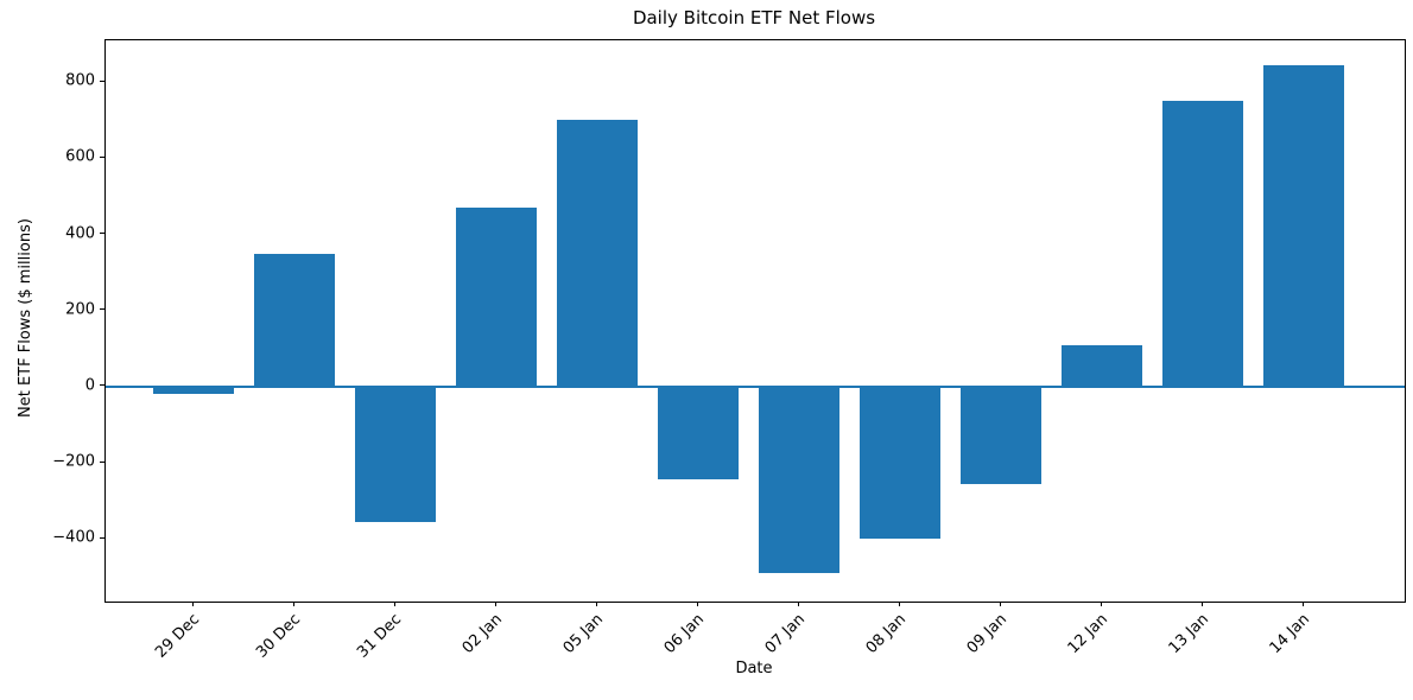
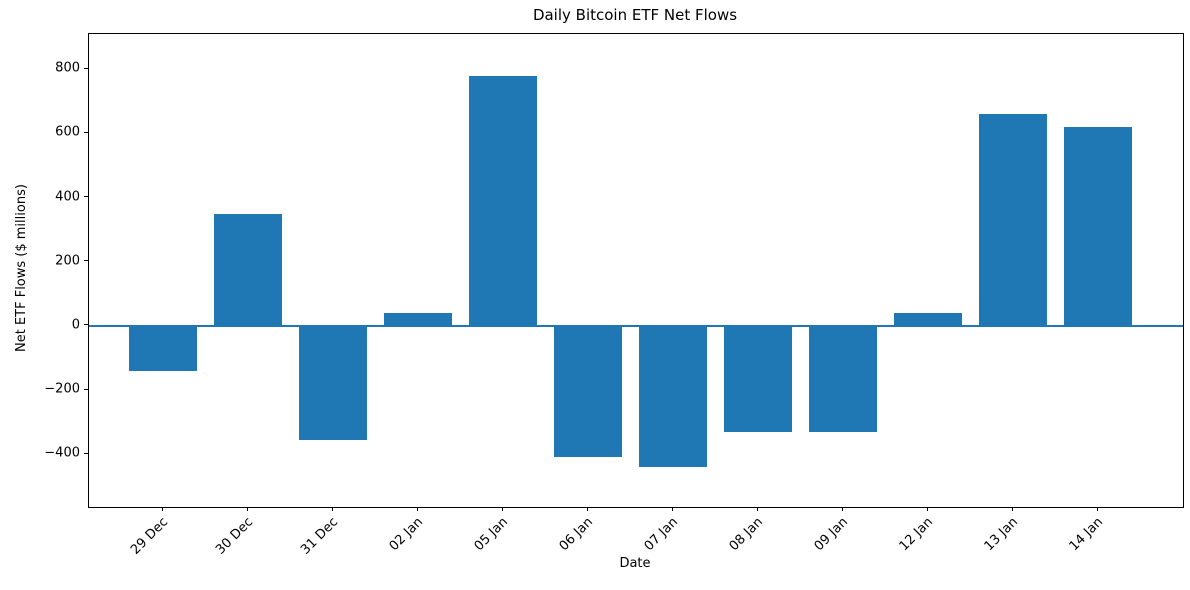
29 Dec: -20 -> -140
02 Jan: 470 -> 40
05 Jan: 700 -> 780
06 Jan: -240 -> -410
07 Jan: -490 -> -440
08 Jan: -400 -> -330
09 Jan: -260 -> -330
12 Jan: 110 -> 40
13 Jan: 750 -> 660
14 Jan: 840 -> 620
